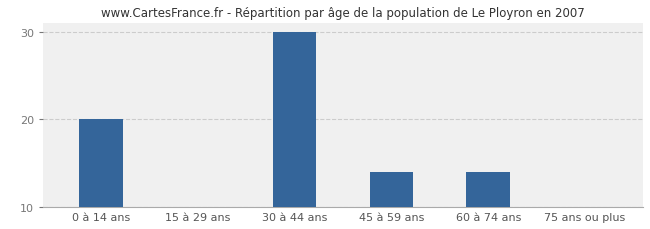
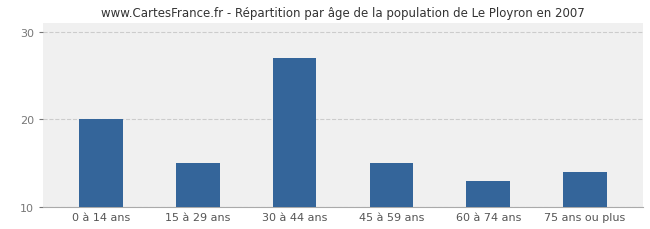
15 à 29 ans: 10 -> 15
30 à 44 ans: 30 -> 27
45 à 59 ans: 14 -> 15
60 à 74 ans: 14 -> 13
75 ans ou plus: 10 -> 14
